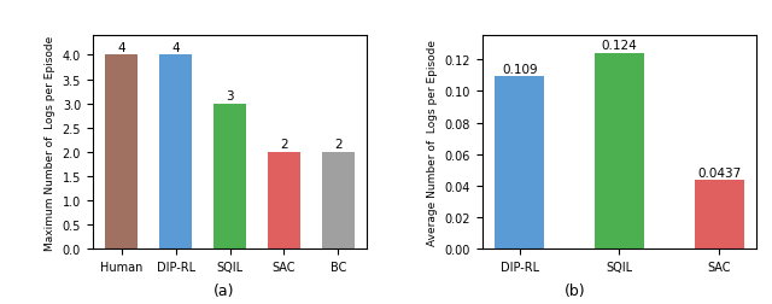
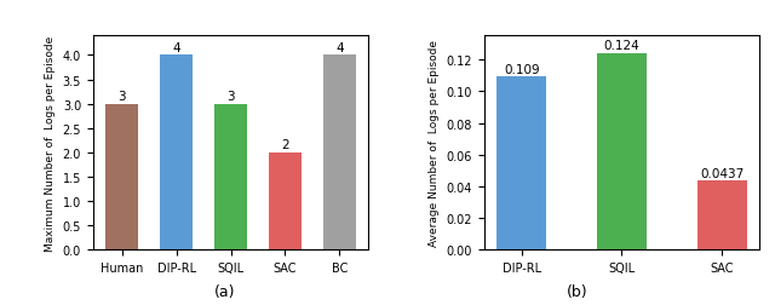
Human: 4 -> 3
BC: 2 -> 4
